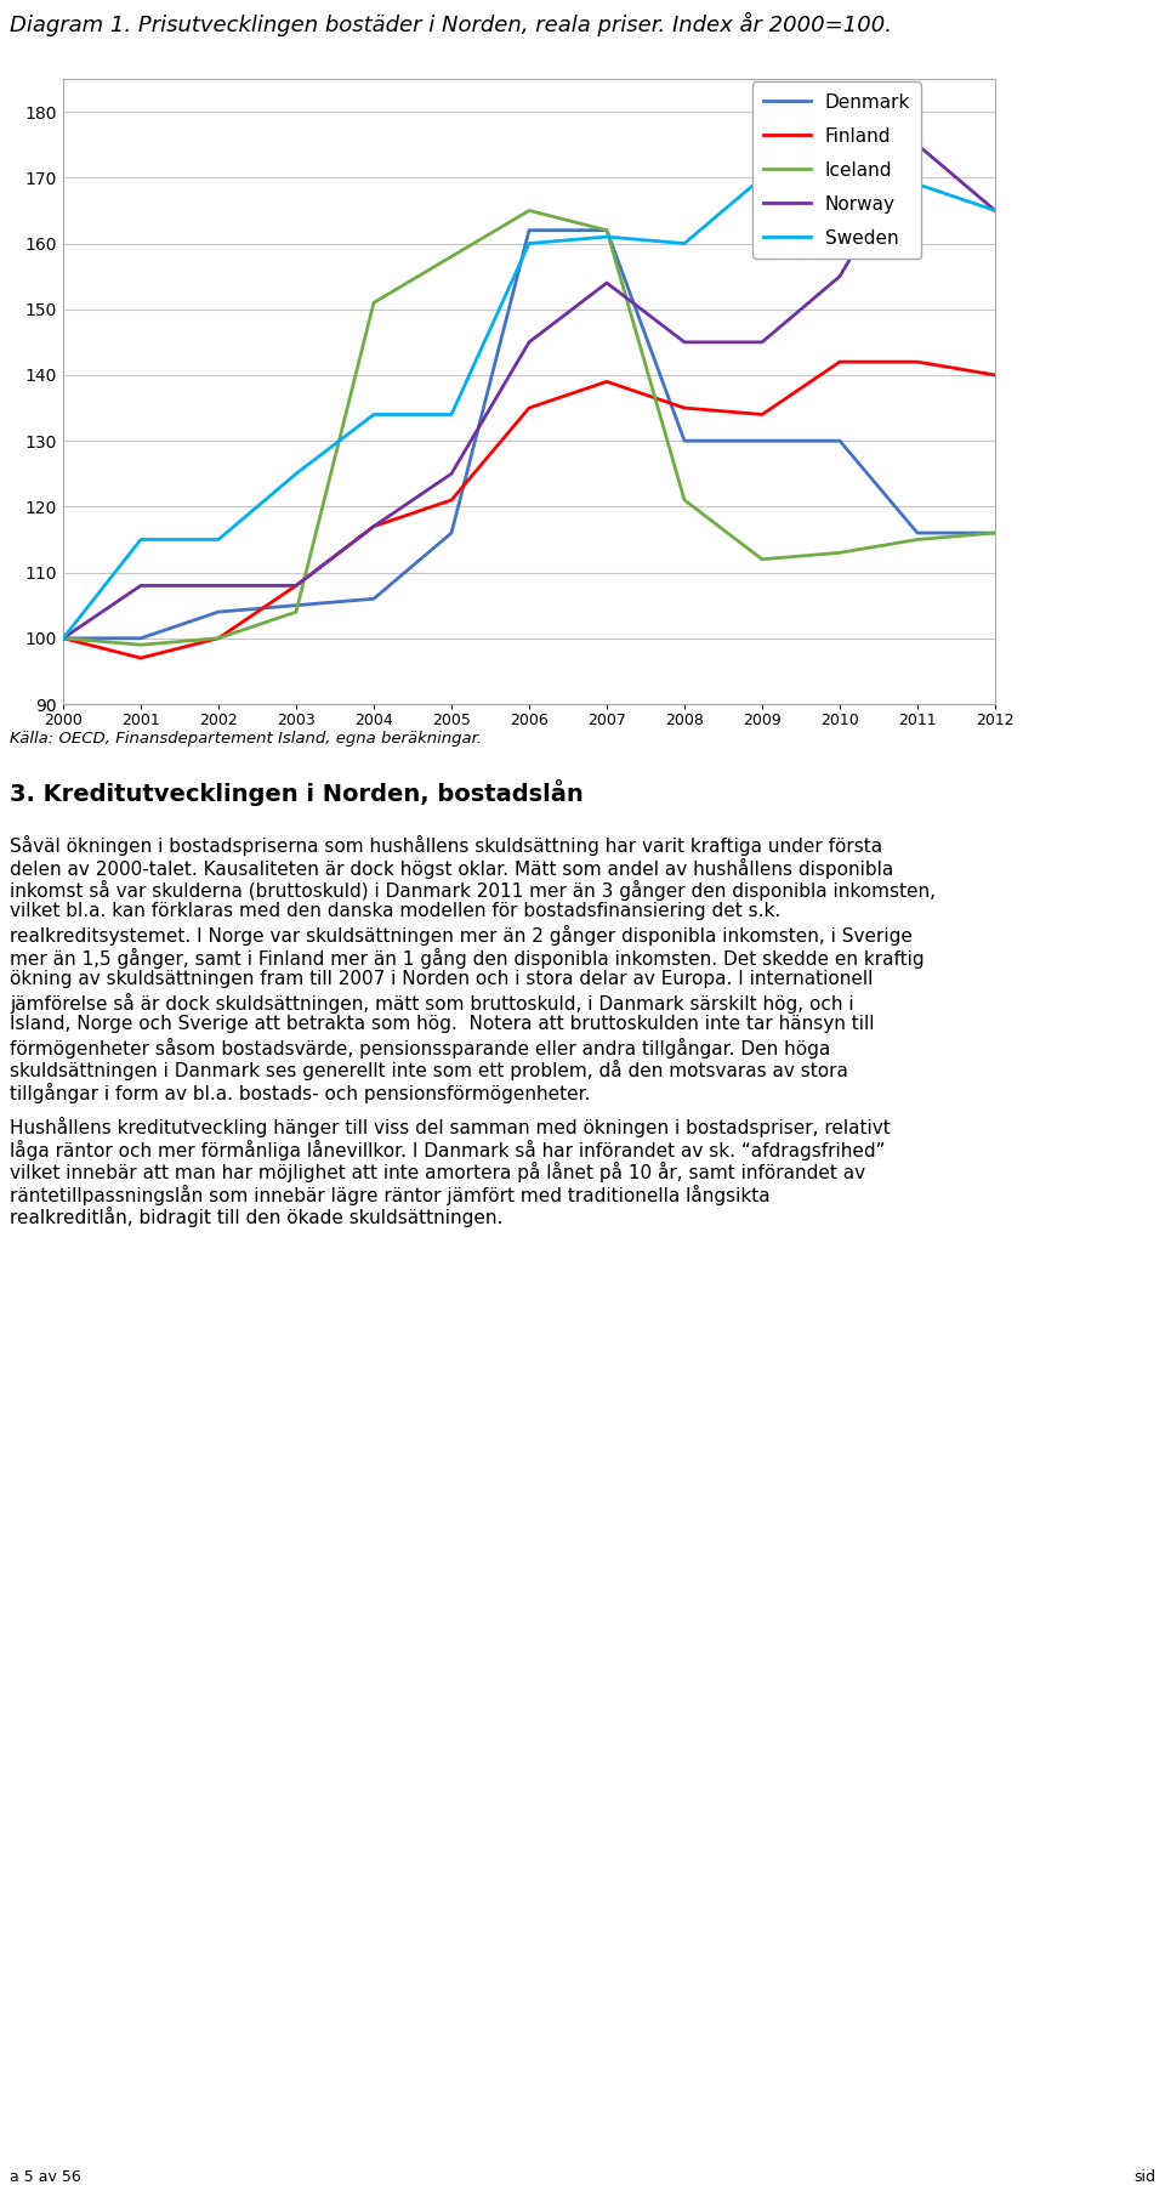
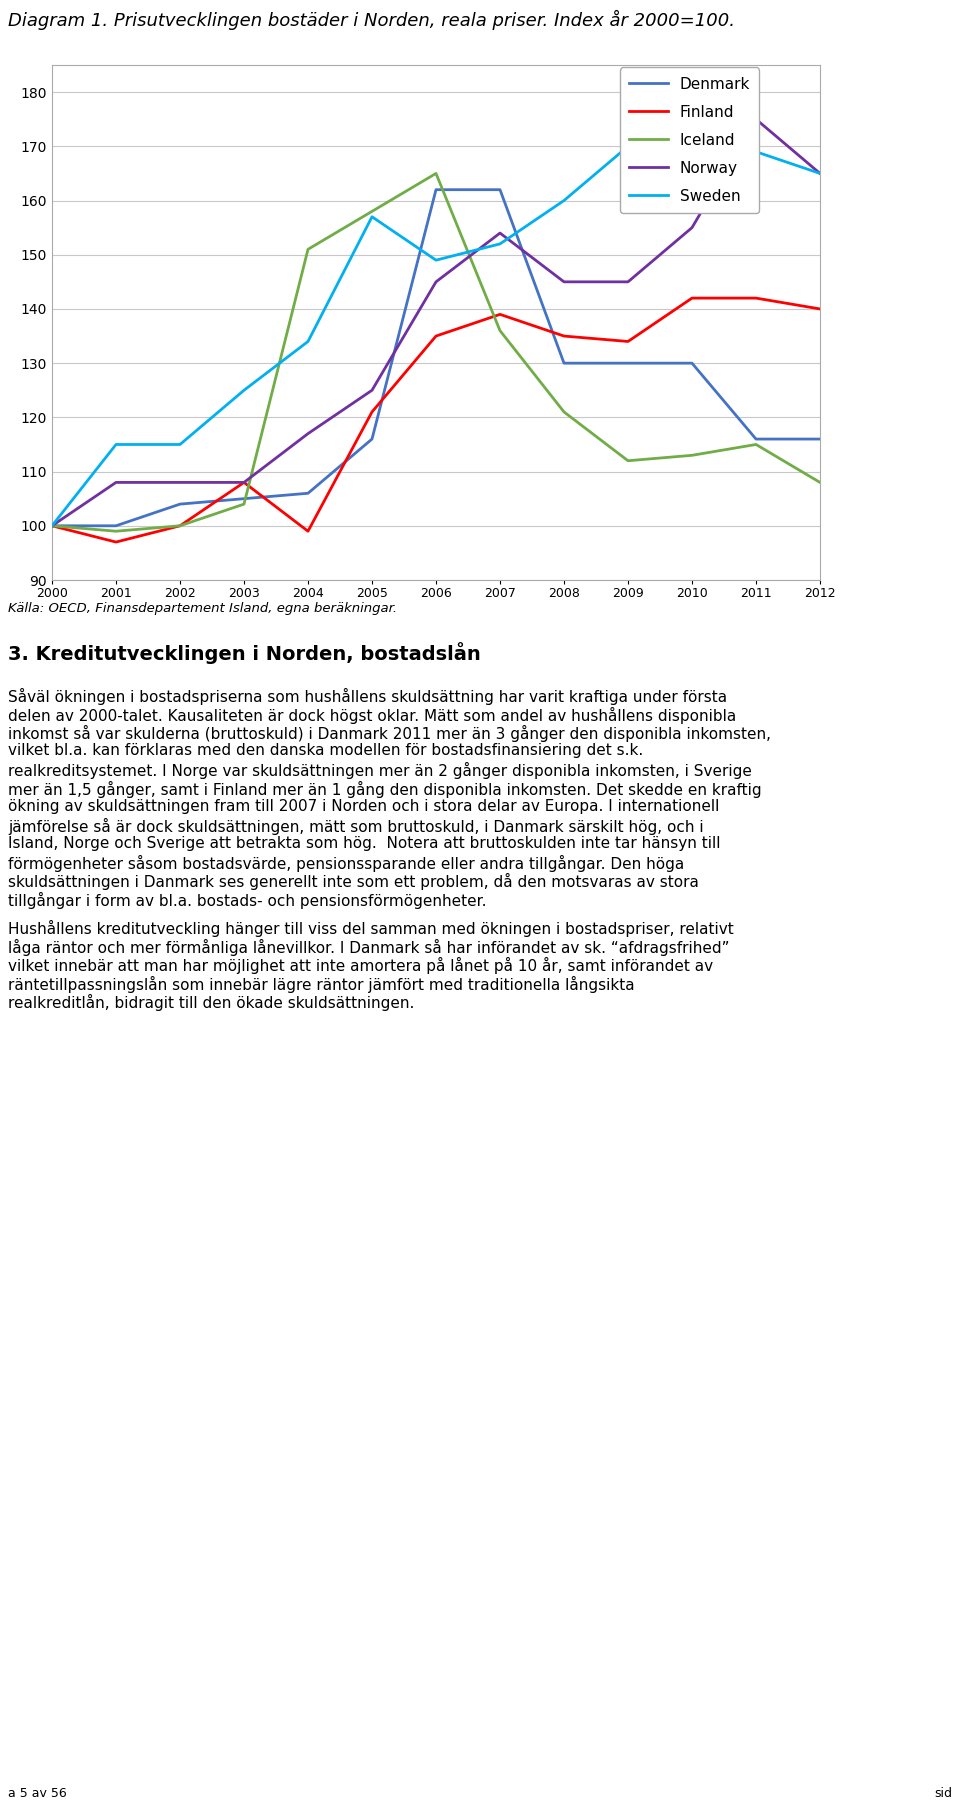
Finland/2004: 117 -> 99
Sweden/2005: 134 -> 157
Sweden/2006: 160 -> 149
Iceland/2007: 162 -> 136
Sweden/2007: 161 -> 152
Iceland/2012: 116 -> 108
